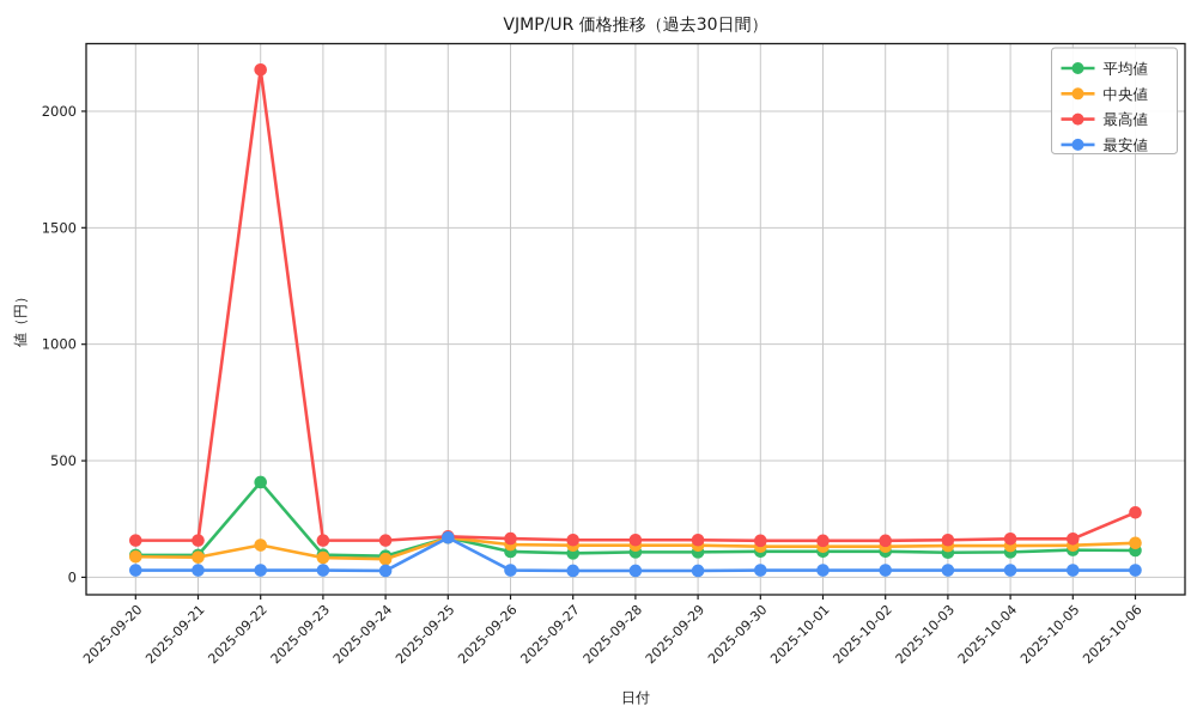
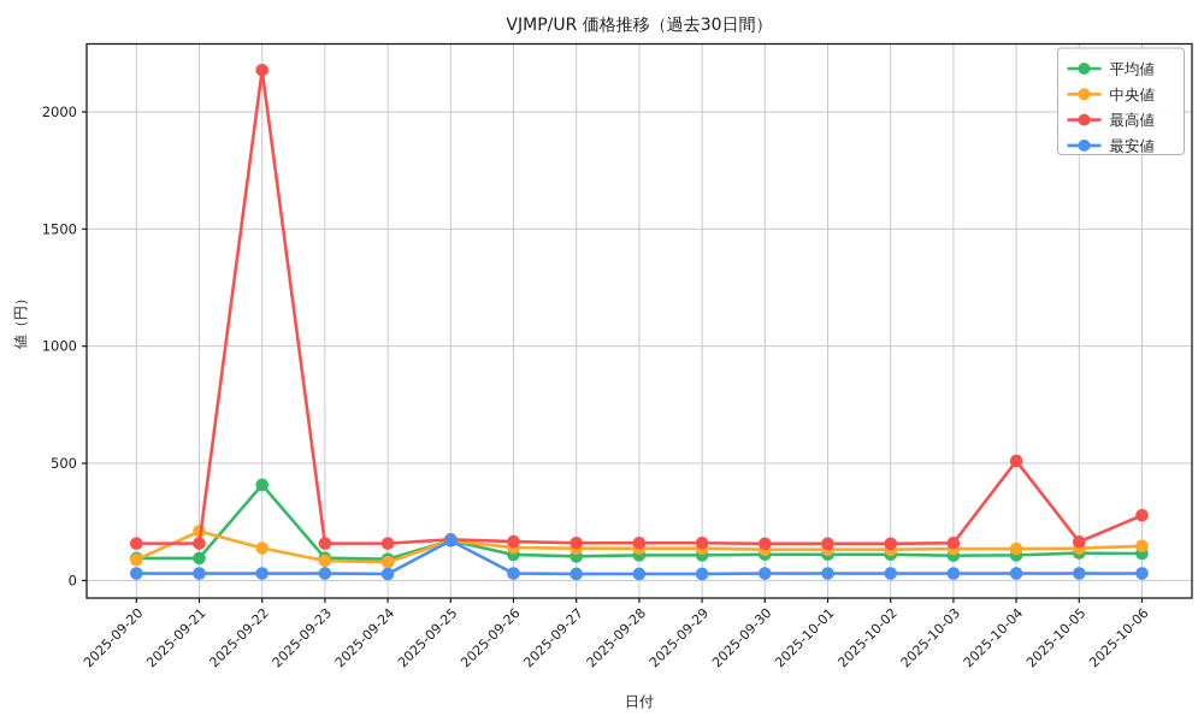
中央値/2025-09-21: 90 -> 210
最高値/2025-10-04: 160 -> 510
